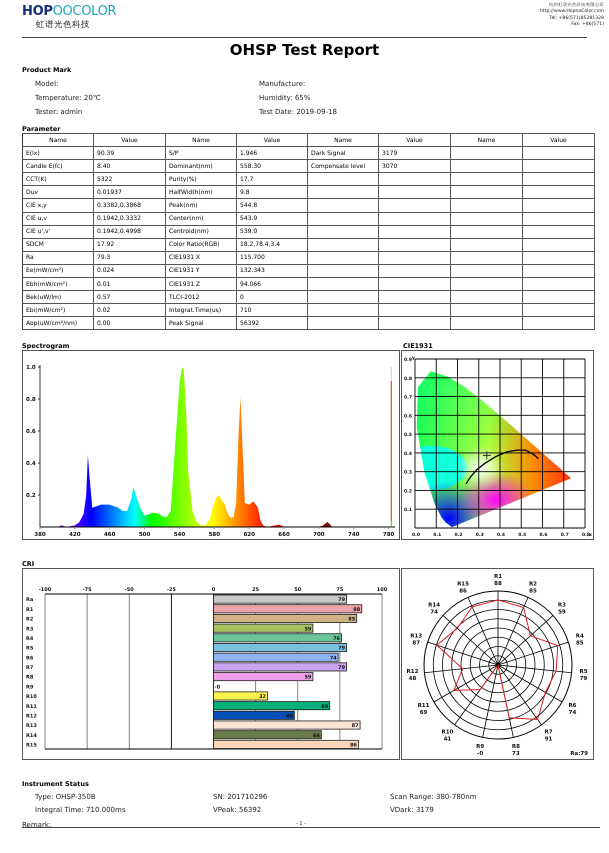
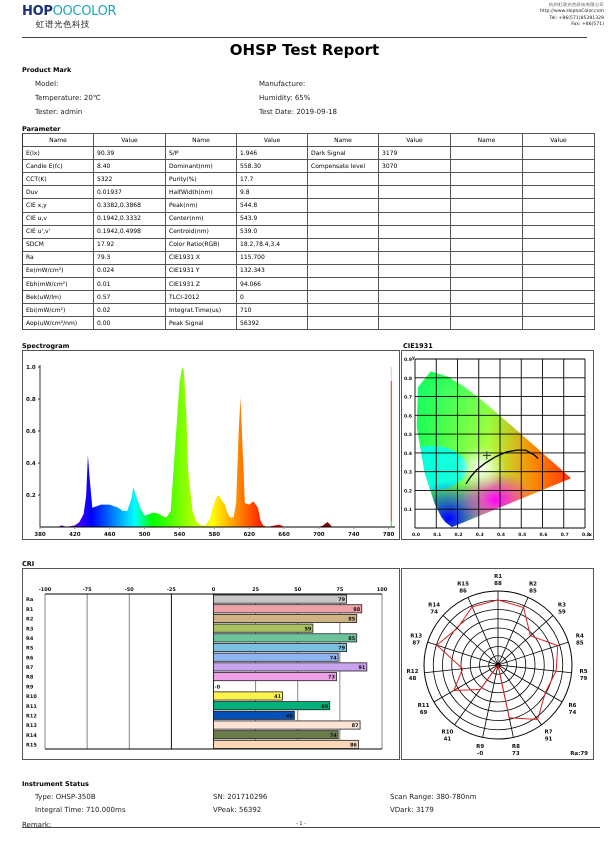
CRI/R4: 76 -> 85
CRI/R7: 79 -> 91
CRI/R8: 59 -> 73
CRI/R10: 32 -> 41
CRI/R14: 64 -> 74
